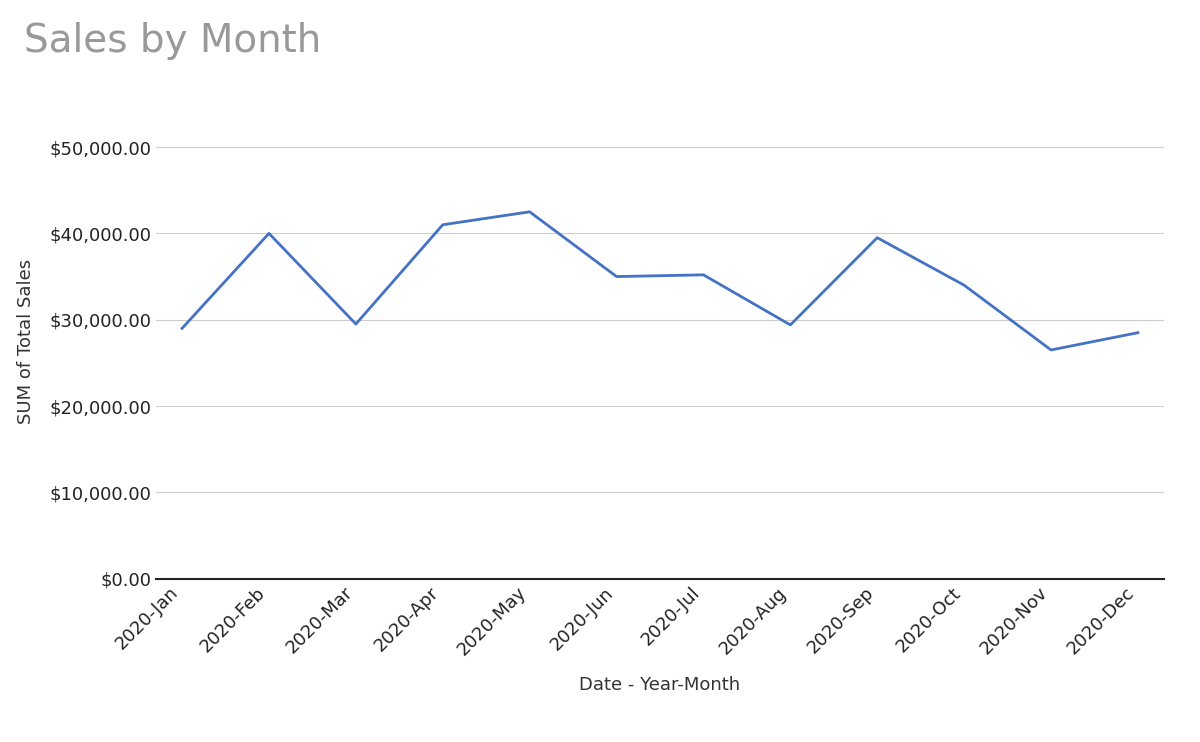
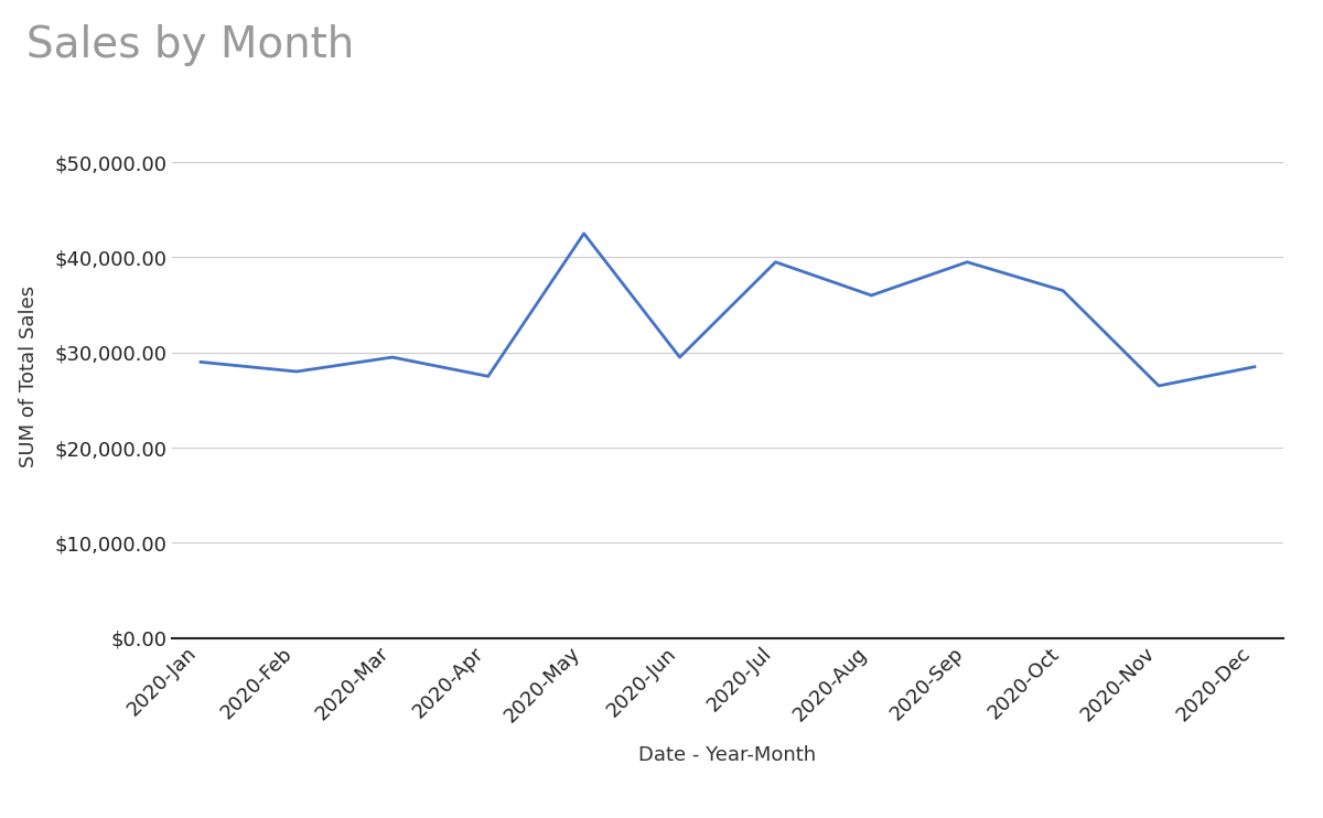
2020-Feb: $40,000 -> $28,000
2020-Apr: $41,000 -> $27,500
2020-Jun: $35,000 -> $29,500
2020-Jul: $35,200 -> $39,500
2020-Aug: $29,400 -> $36,000
2020-Oct: $34,000 -> $36,500
